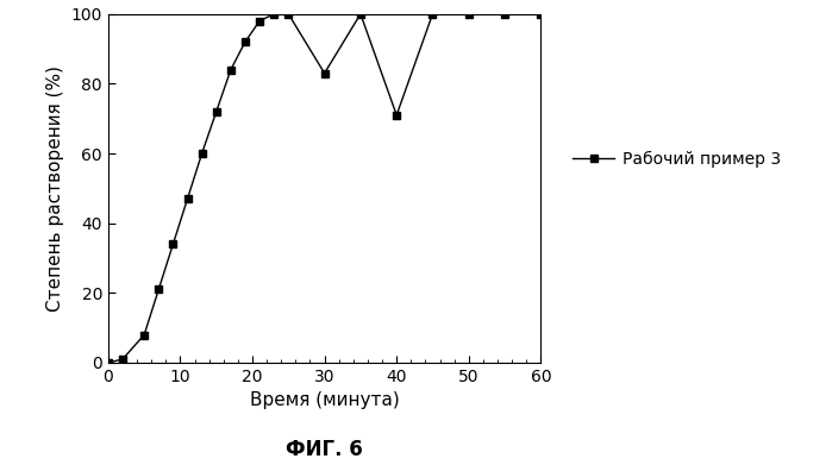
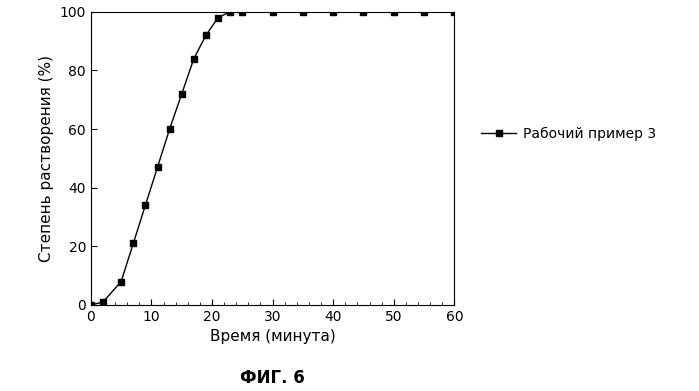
30: 83 -> 100
40: 71 -> 100
